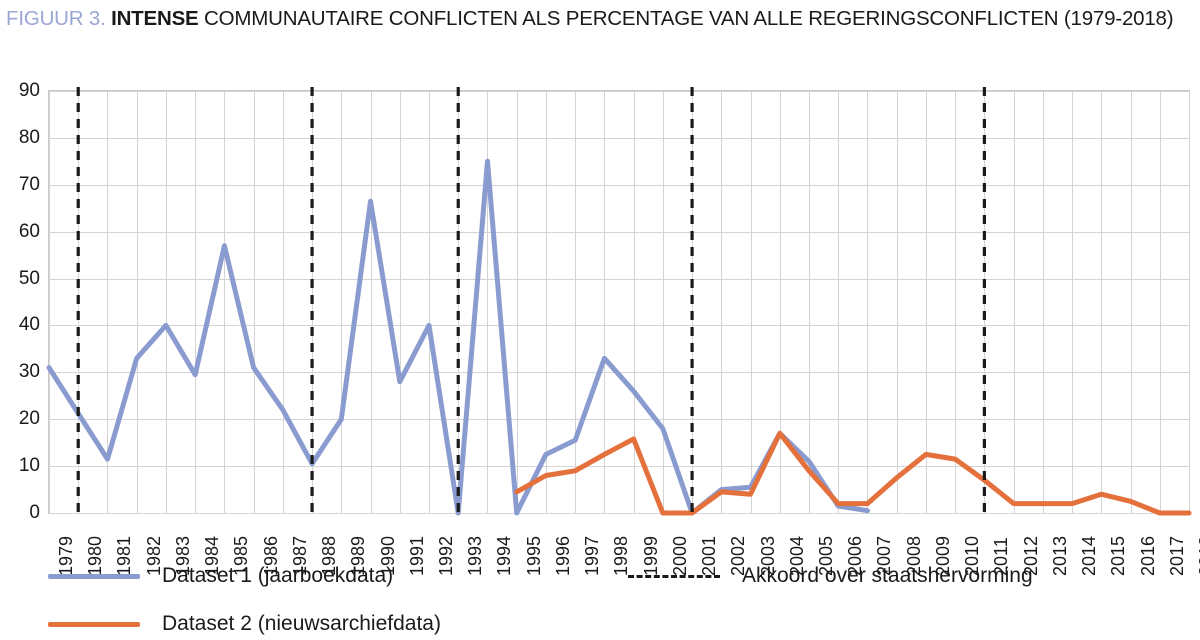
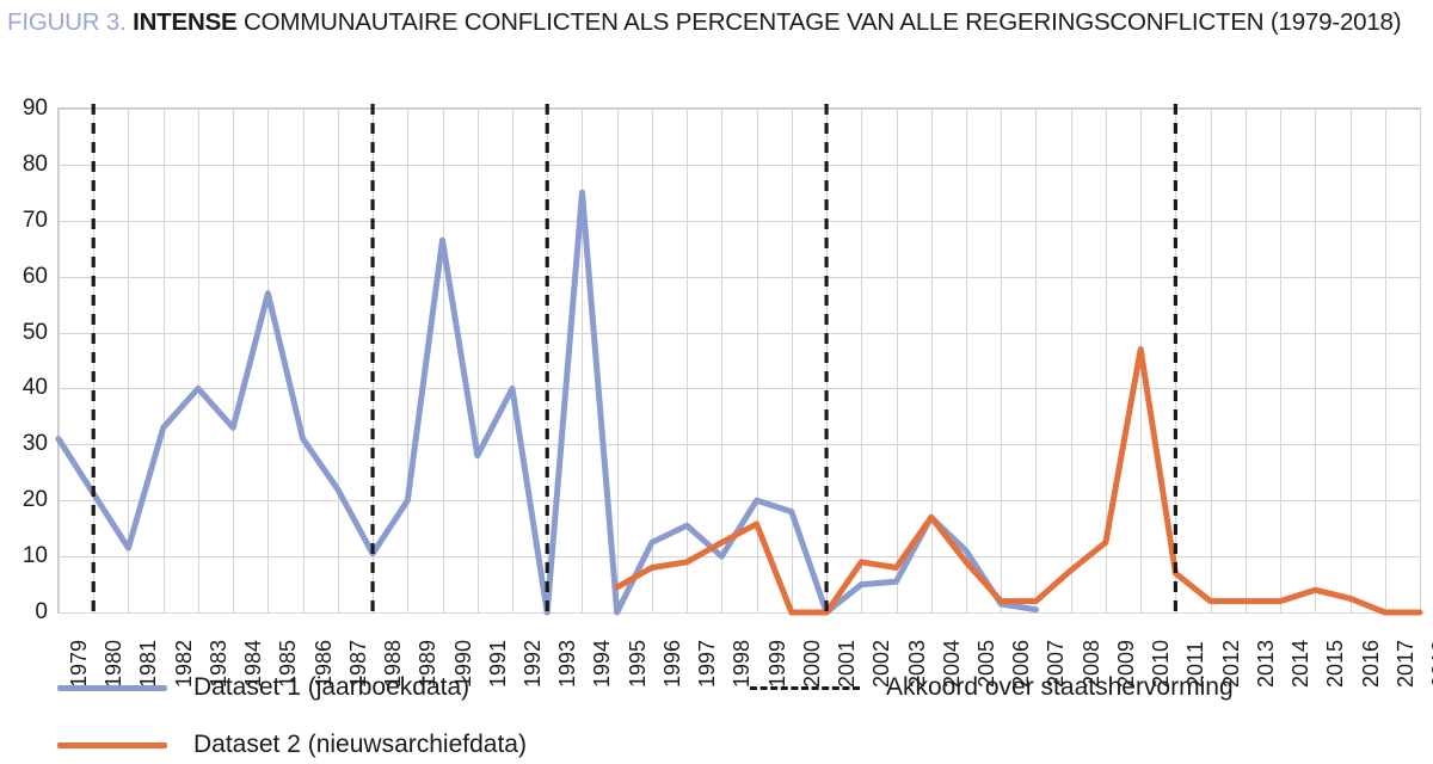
Dataset 1 (jaarboekdata)/1984: 30 -> 33
Dataset 1 (jaarboekdata)/1998: 33 -> 10
Dataset 1 (jaarboekdata)/1999: 26 -> 20
Dataset 2 (nieuwsarchiefdata)/2002: 4 -> 9
Dataset 2 (nieuwsarchiefdata)/2003: 4 -> 8
Dataset 2 (nieuwsarchiefdata)/2010: 12 -> 47
